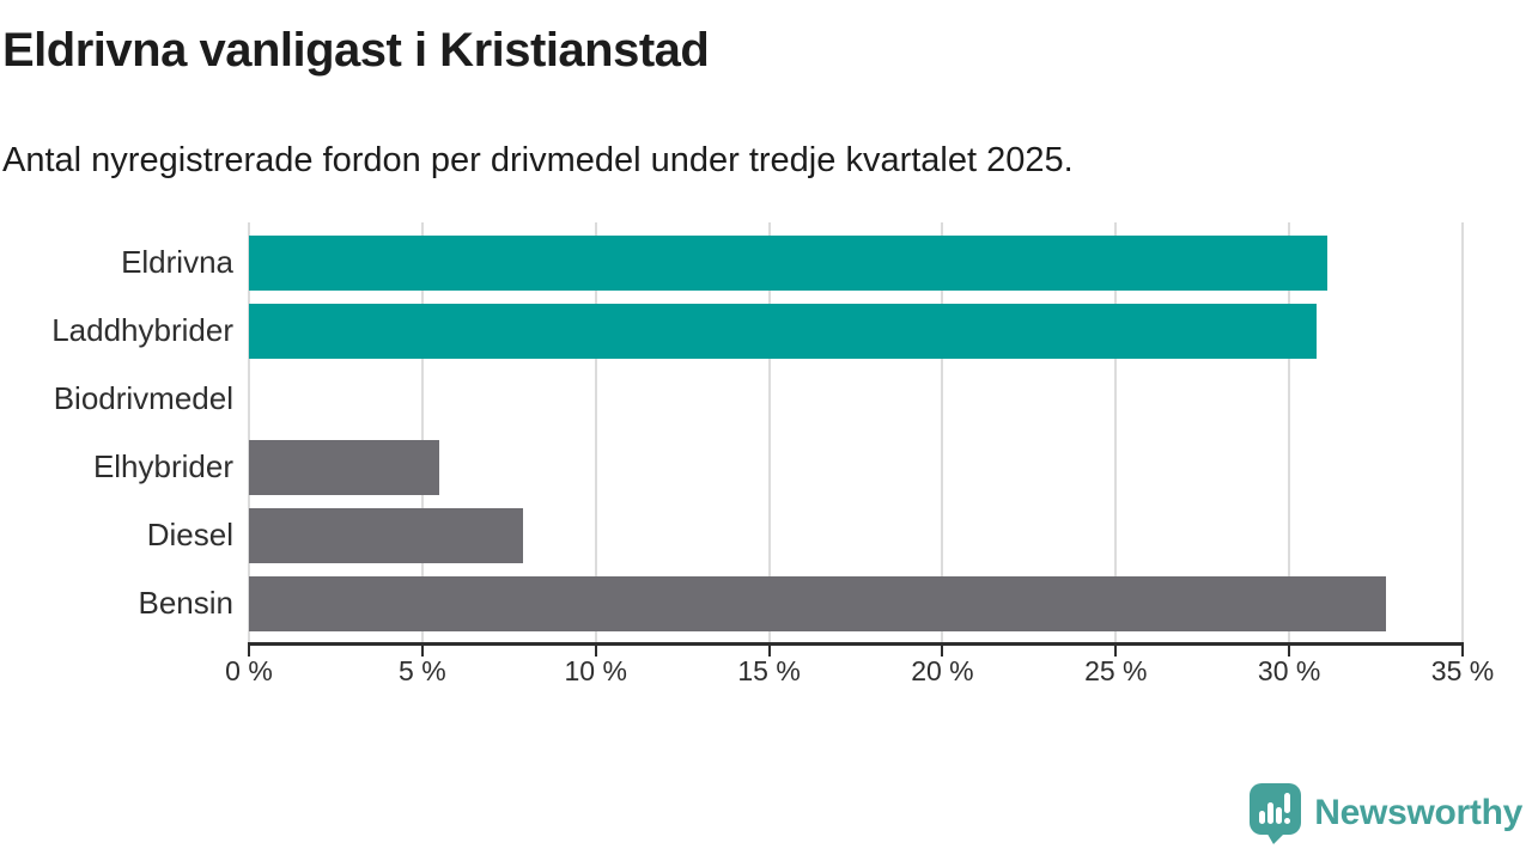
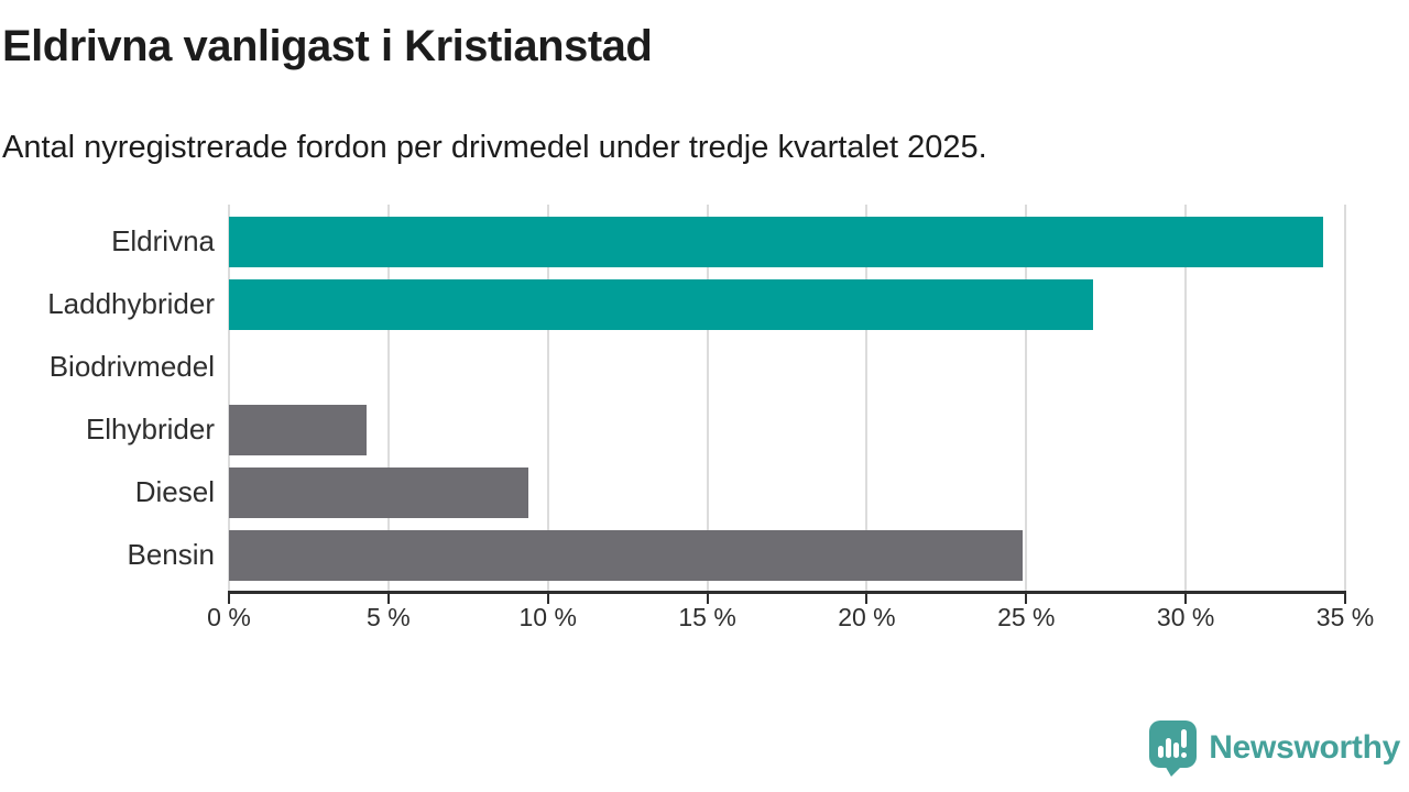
Eldrivna: 31.1% -> 34.3%
Laddhybrider: 30.8% -> 27.1%
Elhybrider: 5.5% -> 4.3%
Diesel: 7.9% -> 9.4%
Bensin: 32.8% -> 24.9%
